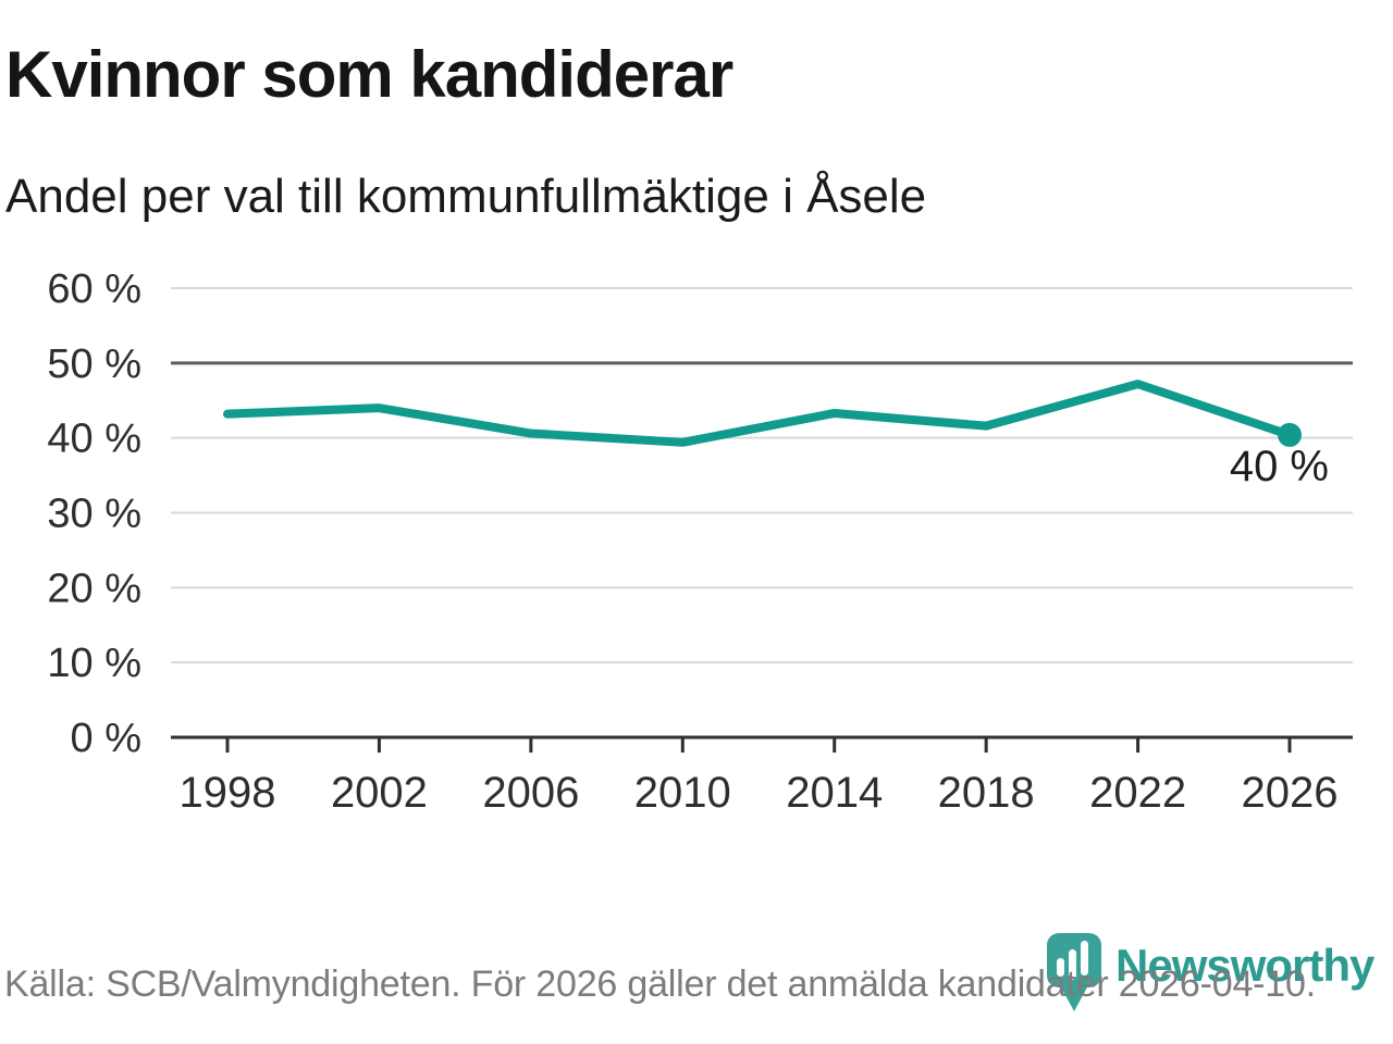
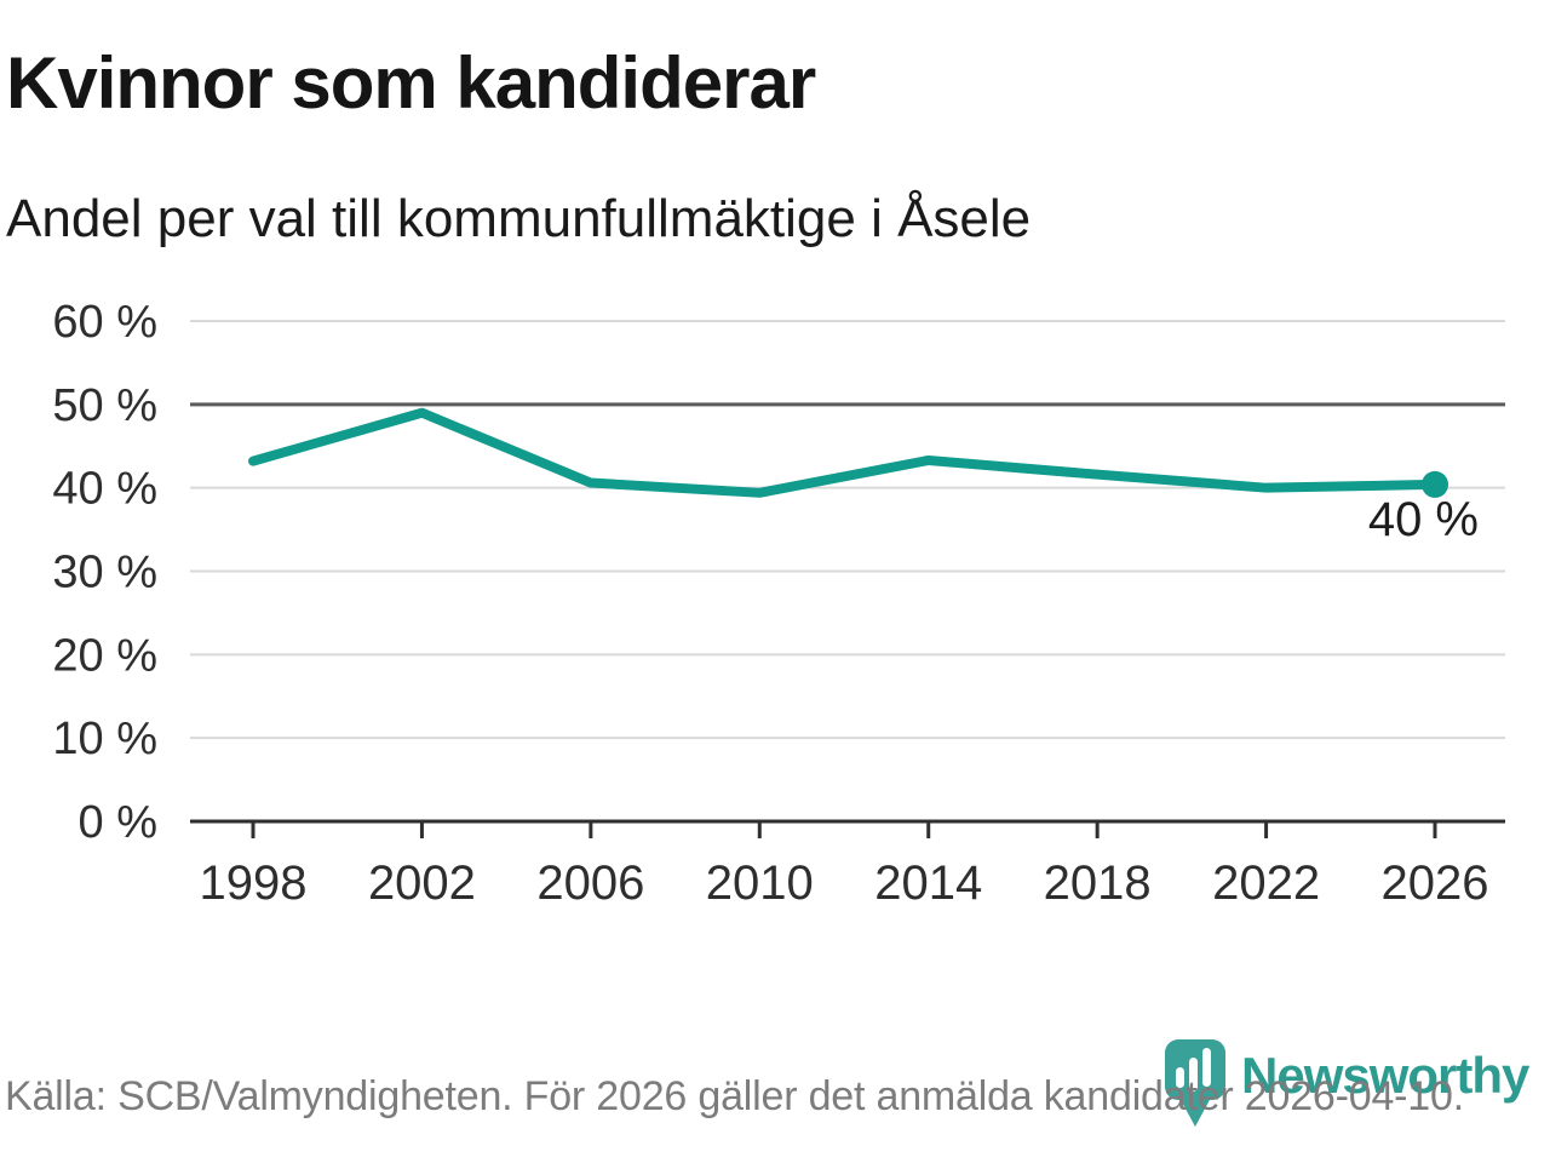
2002: 44% -> 49%
2022: 47% -> 40%
